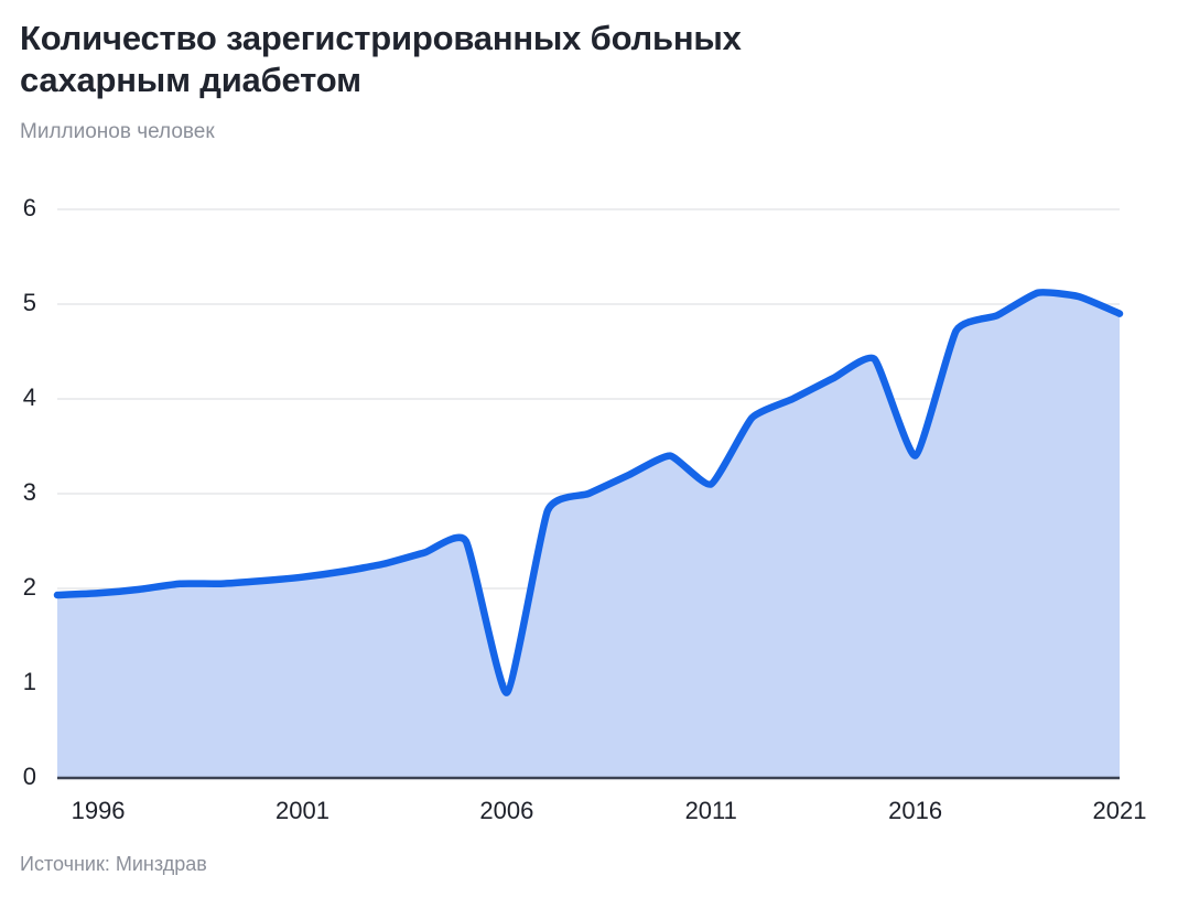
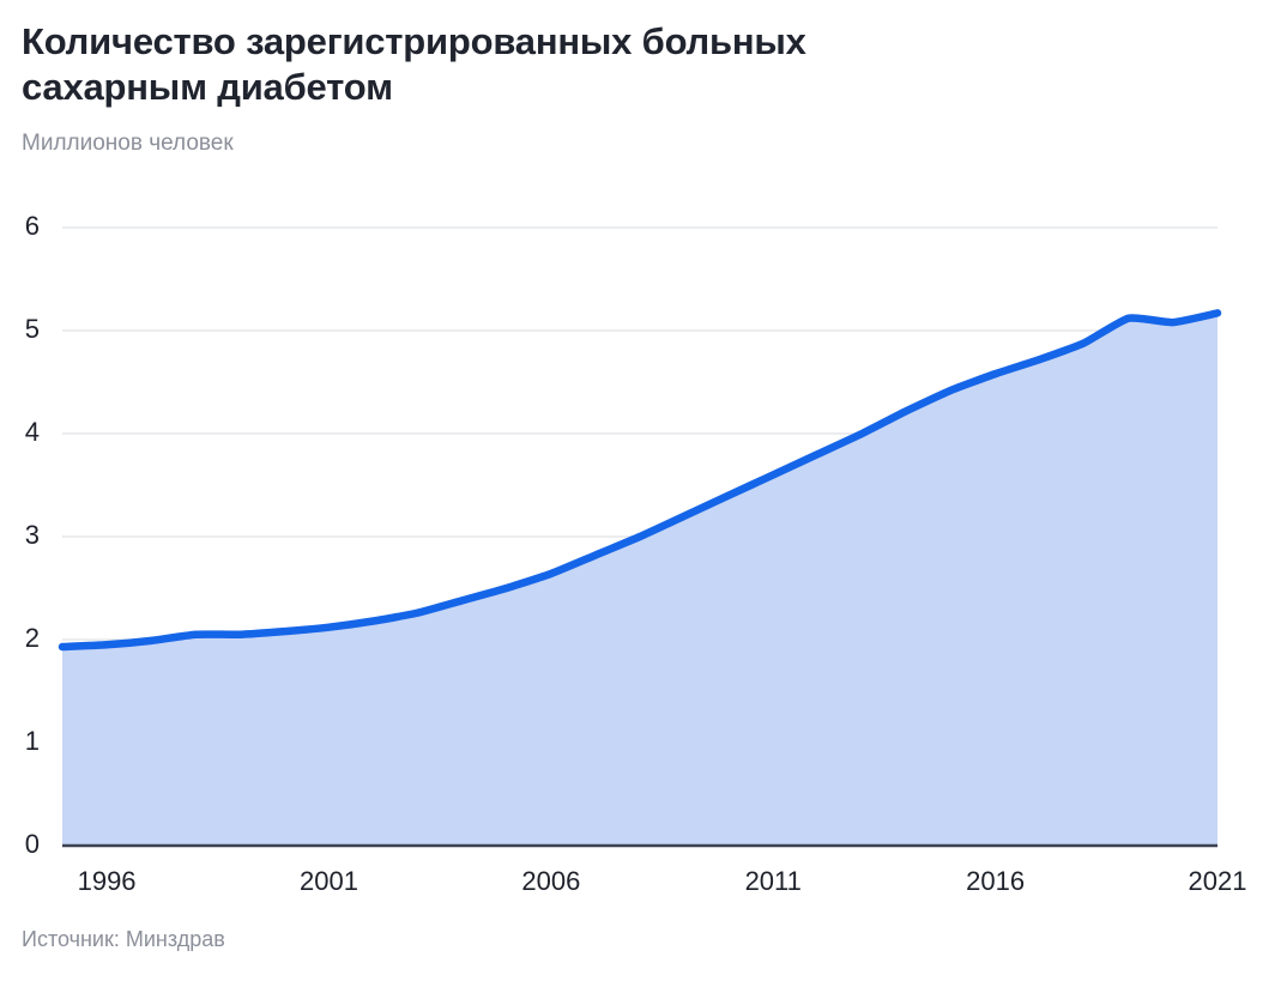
2006: 0.9 -> 2.6
2011: 3.1 -> 3.6
2016: 3.4 -> 4.6
2021: 4.9 -> 5.2
